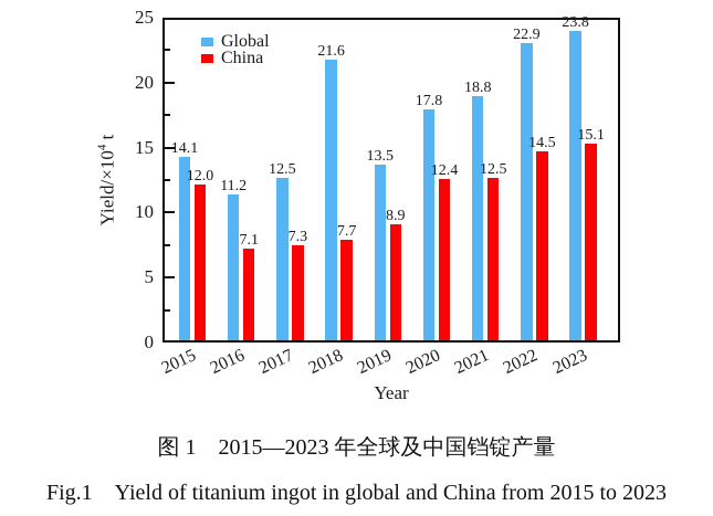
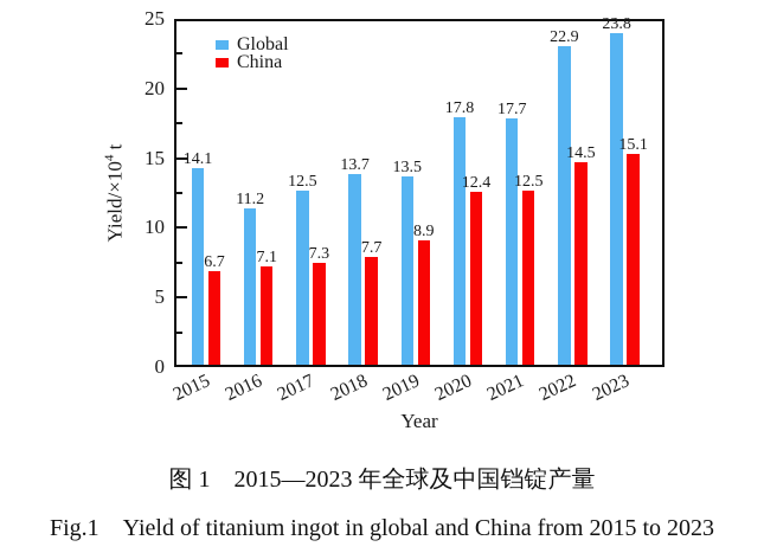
China/2015: 12.0 -> 6.7
Global/2018: 21.6 -> 13.7
Global/2021: 18.8 -> 17.7
